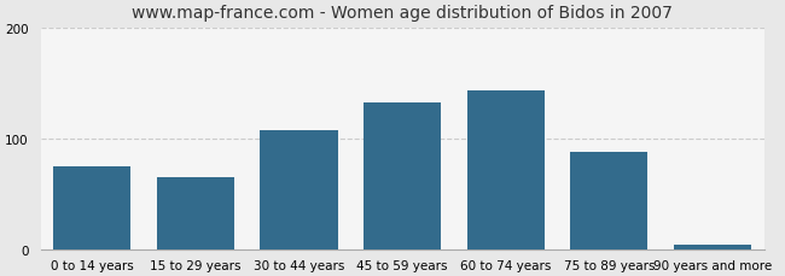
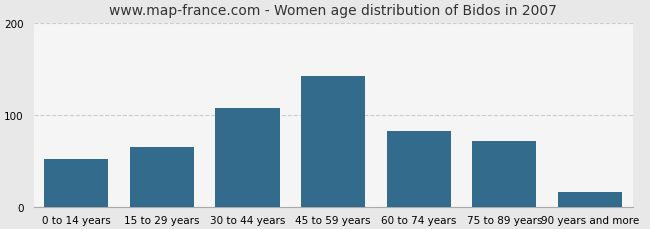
0 to 14 years: 75 -> 52
45 to 59 years: 132 -> 142
60 to 74 years: 143 -> 82
75 to 89 years: 88 -> 72
90 years and more: 5 -> 16
